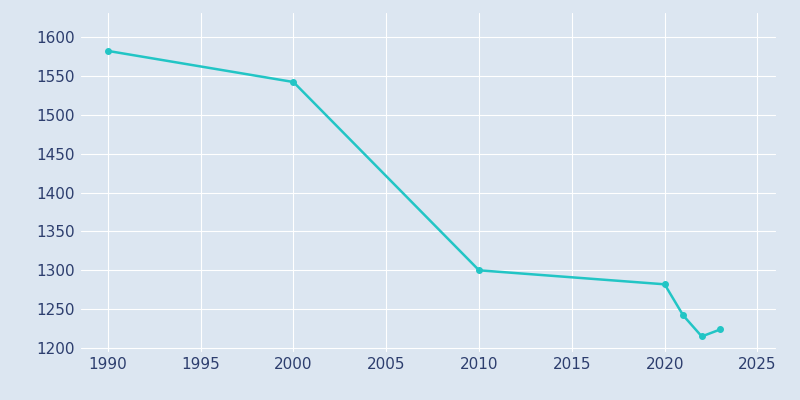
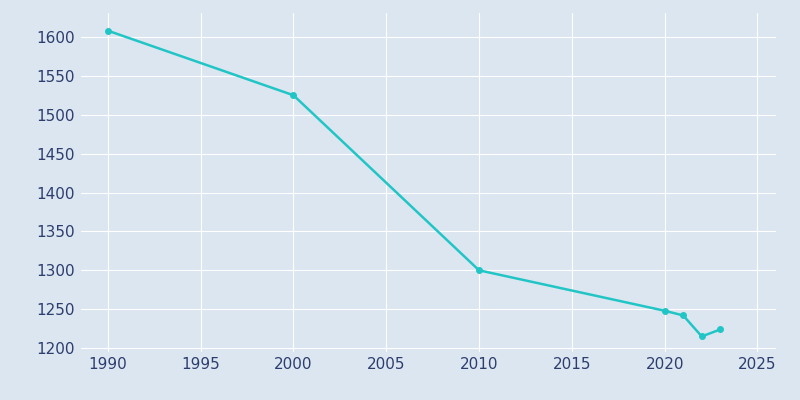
1990: 1582 -> 1608
2000: 1542 -> 1525
2020: 1282 -> 1248
